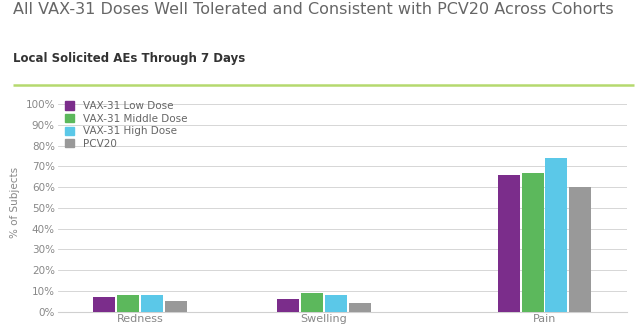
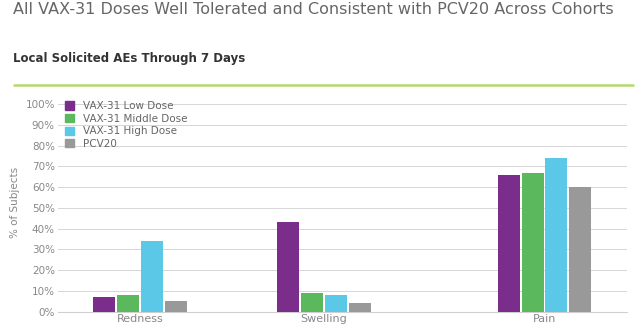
VAX-31 High Dose/Redness: 8% -> 34%
VAX-31 Low Dose/Swelling: 6% -> 43%
